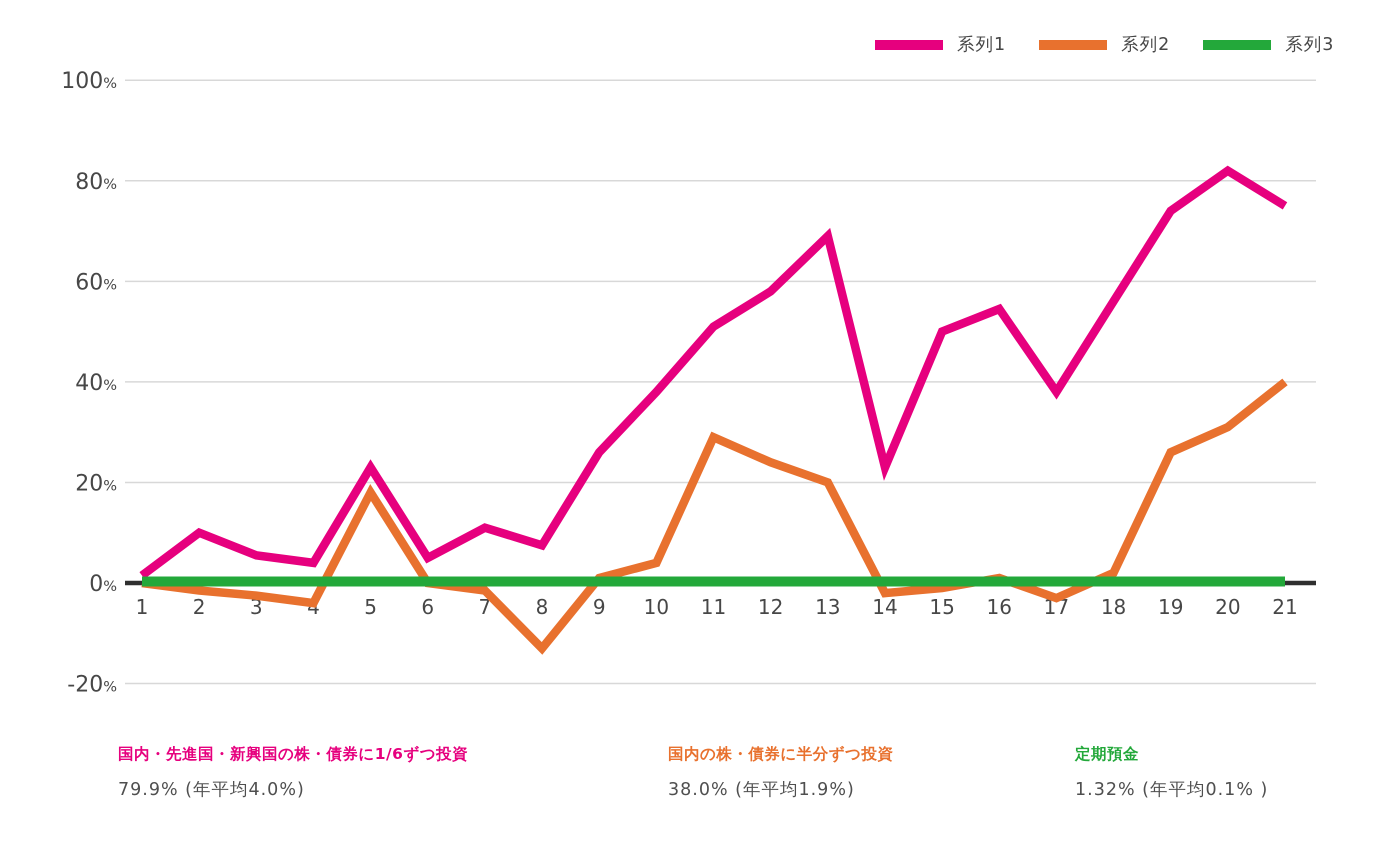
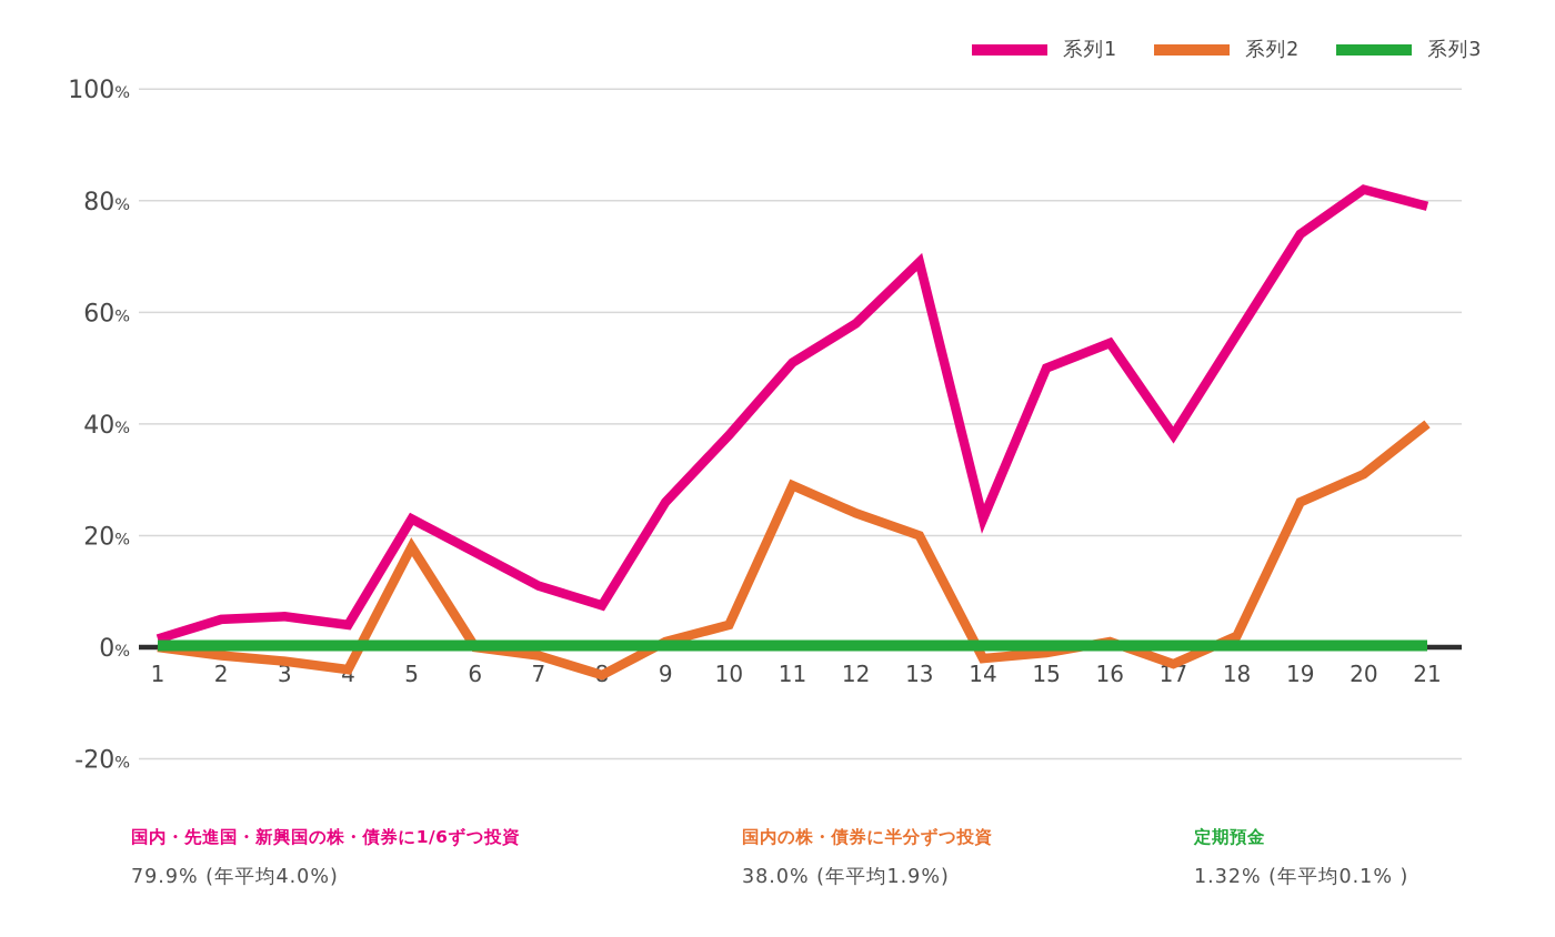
系列1/2: 10 -> 5
系列1/6: 5 -> 17
系列2/8: -13 -> -5
系列1/21: 75 -> 79
